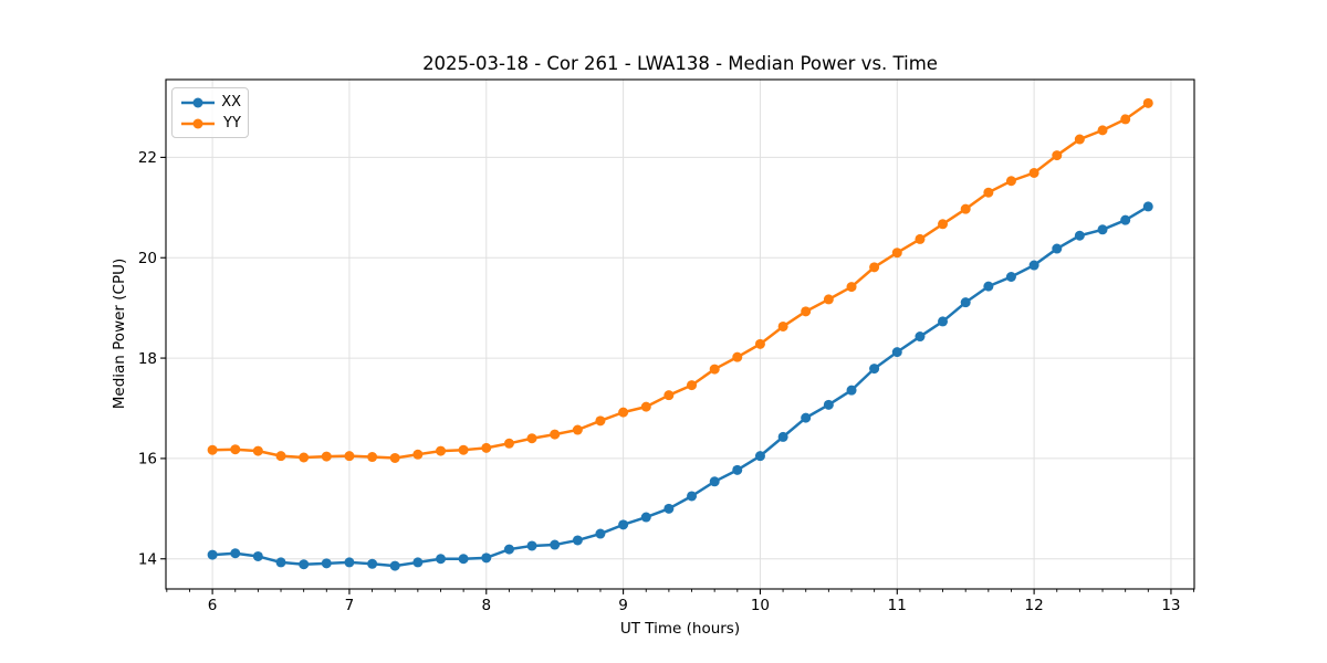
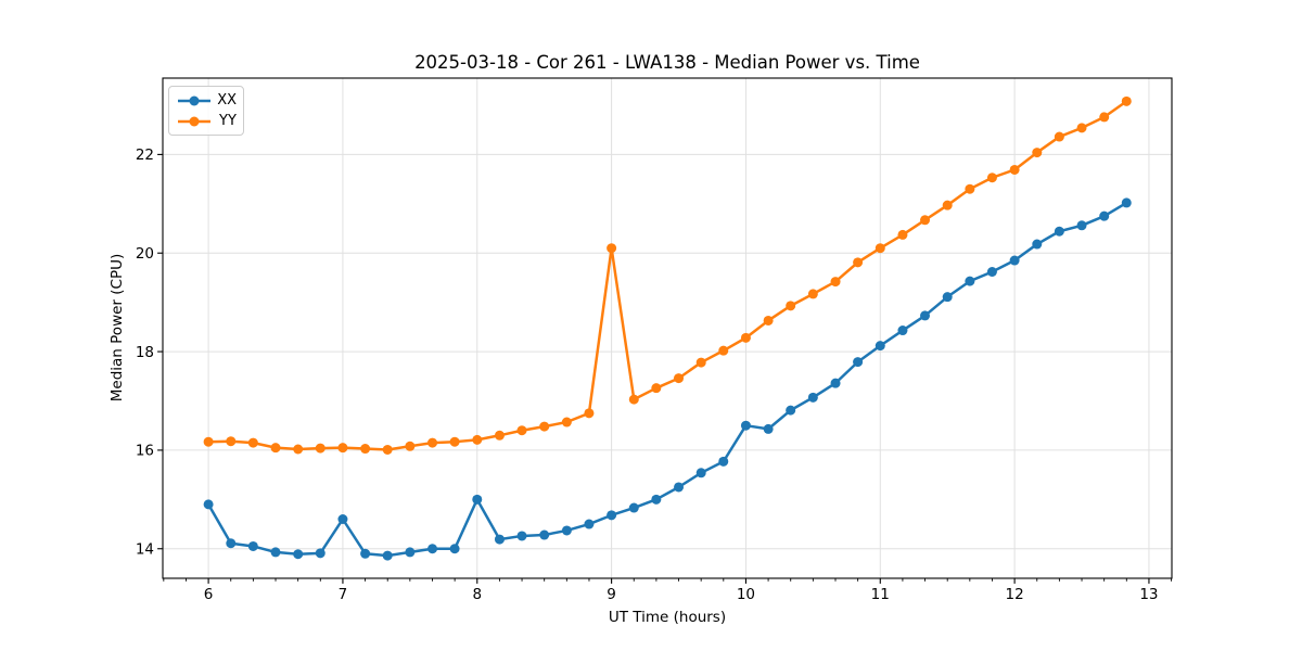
XX/6: 14.1 -> 14.9
XX/7: 13.9 -> 14.6
XX/8: 14.0 -> 15.0
YY/9: 16.9 -> 20.1
XX/10: 16.1 -> 16.5
